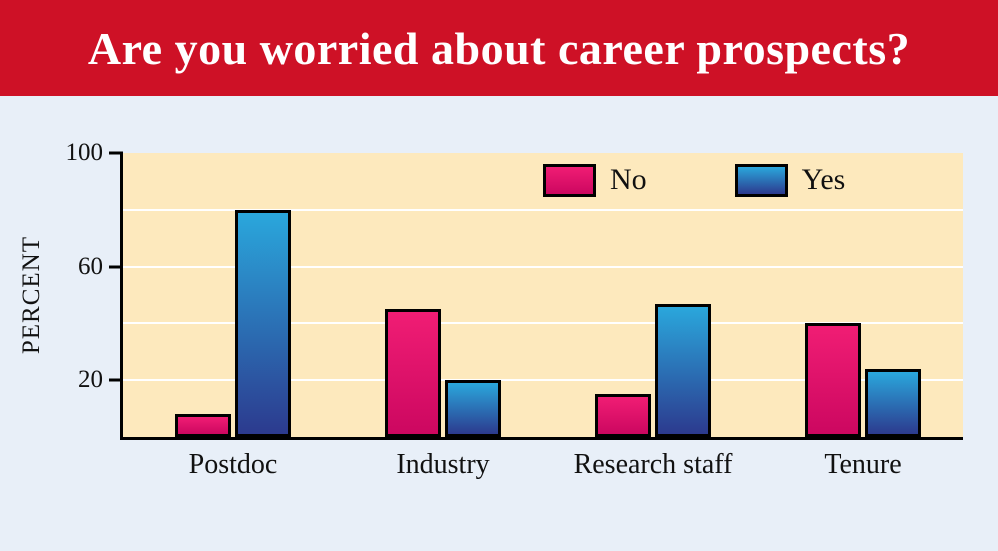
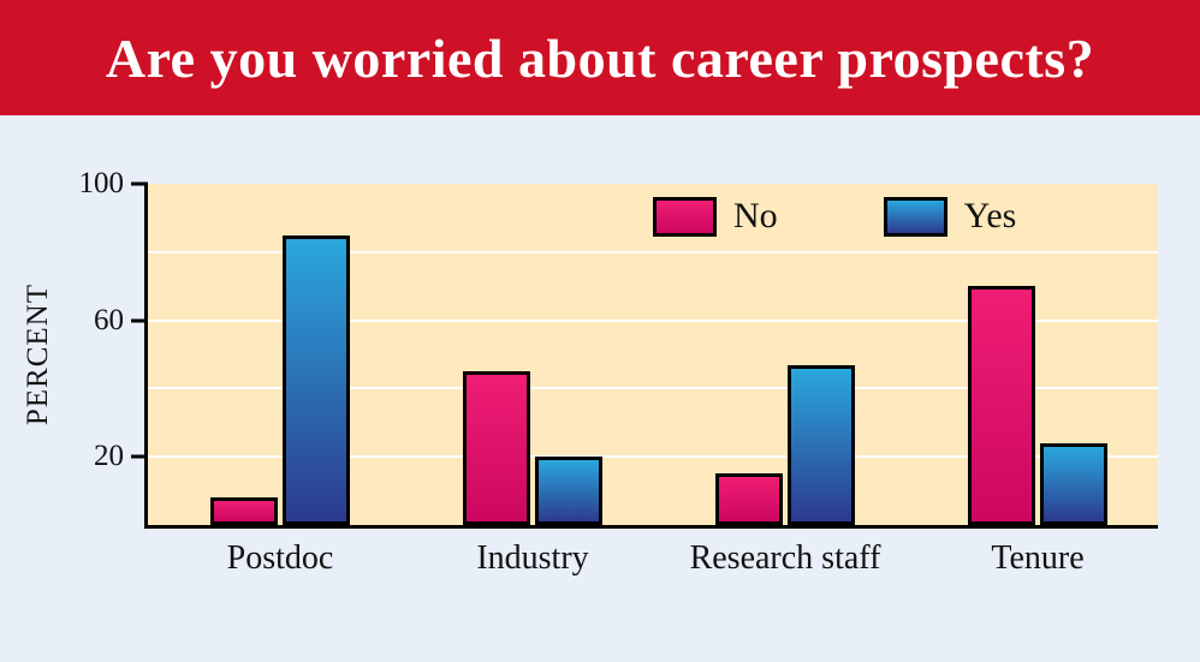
Yes/Postdoc: 80 -> 85
No/Tenure: 40 -> 70
